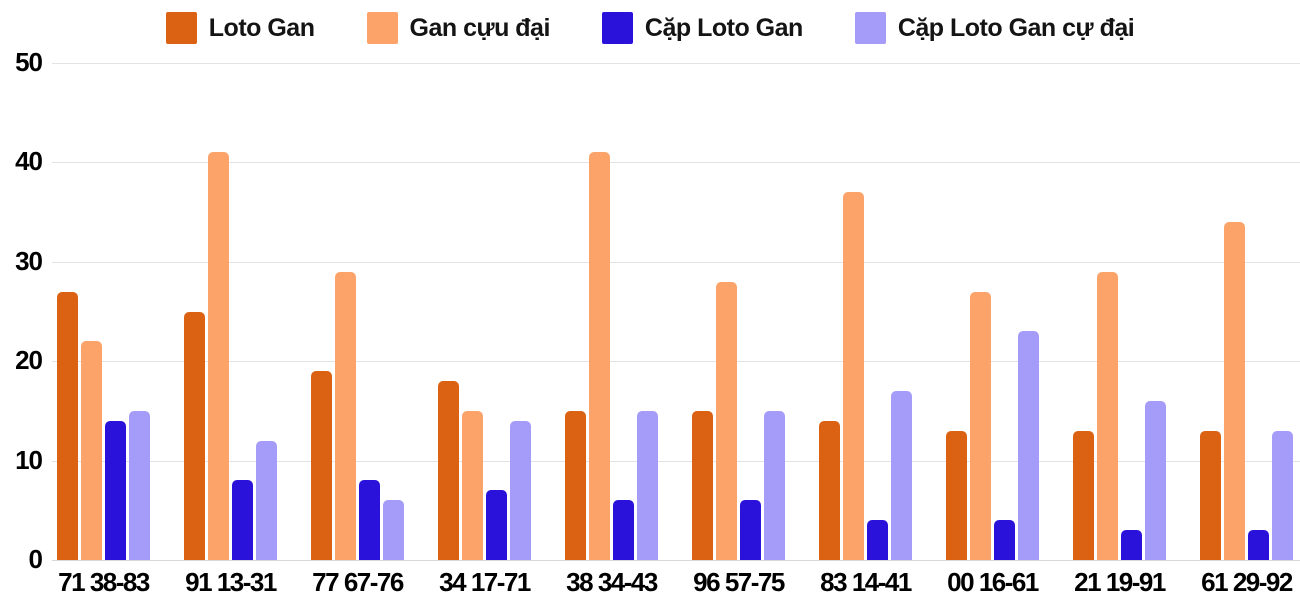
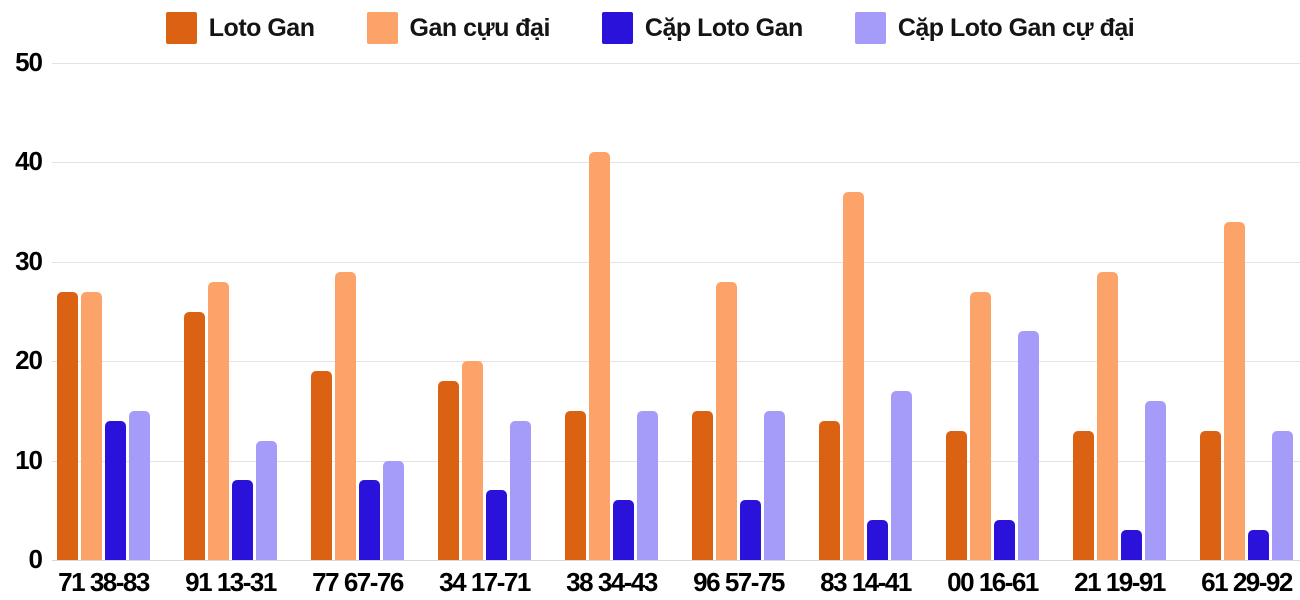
Gan cựu đại/71 38-83: 22 -> 27
Gan cựu đại/91 13-31: 41 -> 28
Cặp Loto Gan cự đại/77 67-76: 6 -> 10
Gan cựu đại/34 17-71: 15 -> 20
